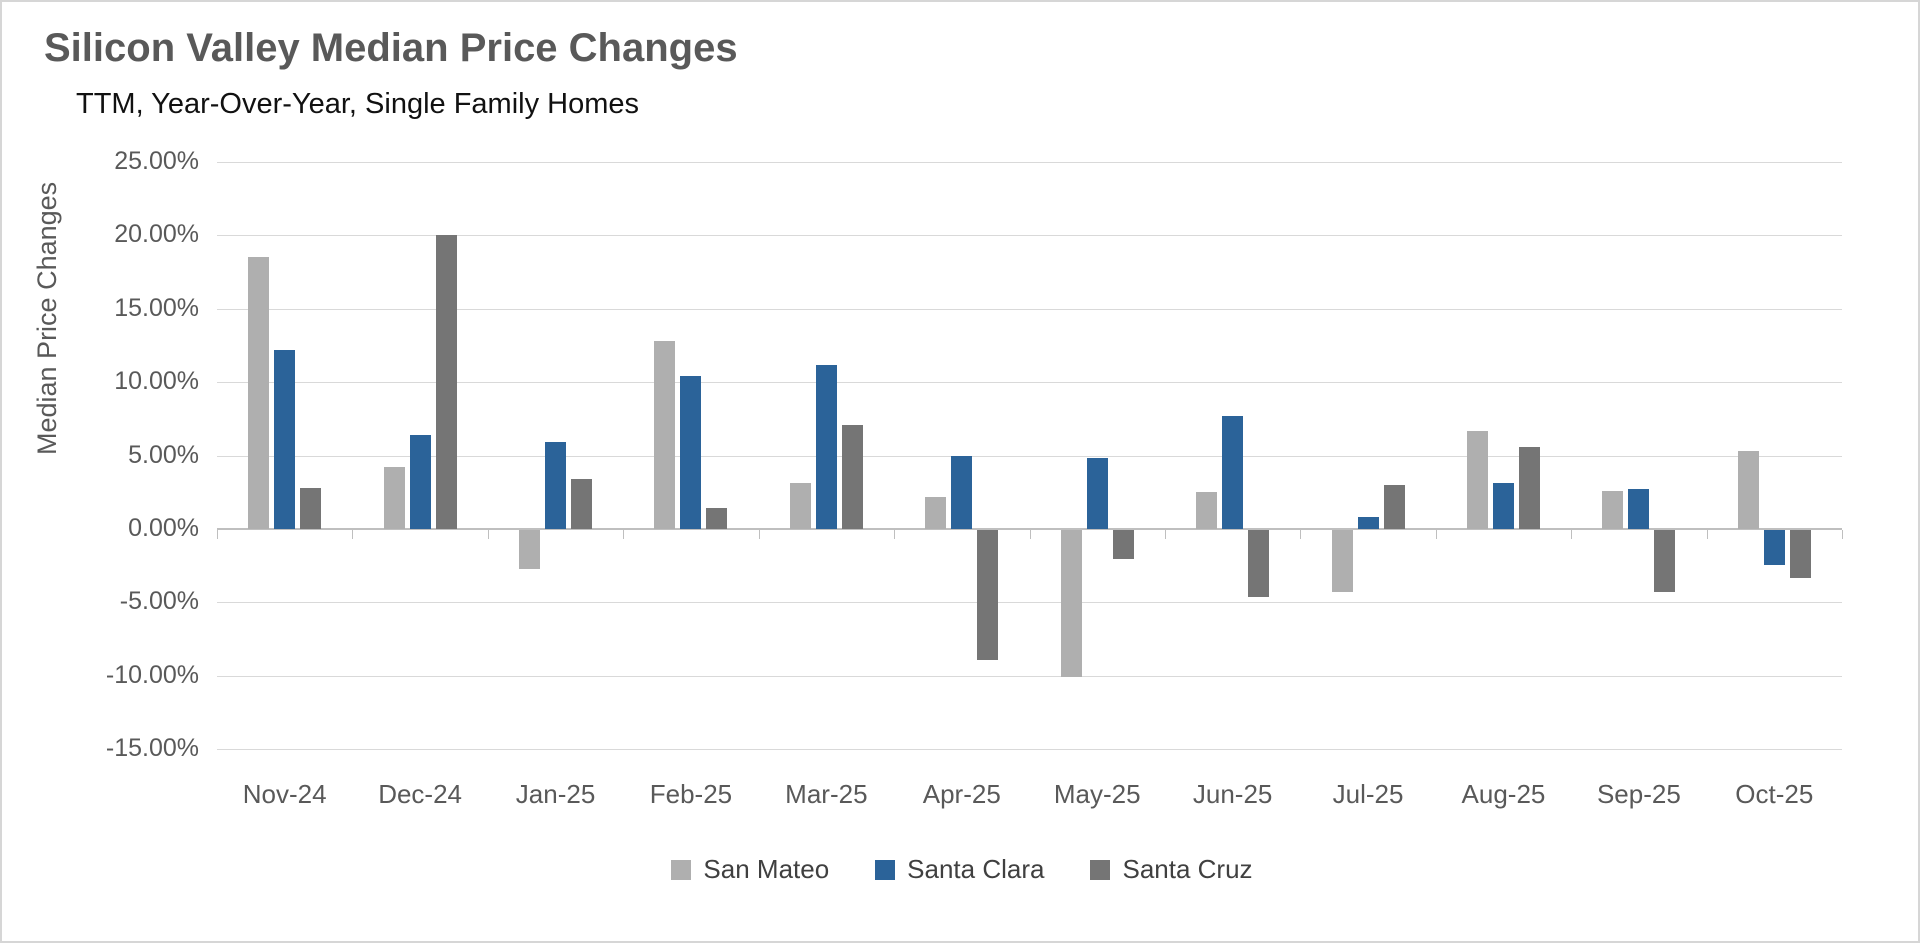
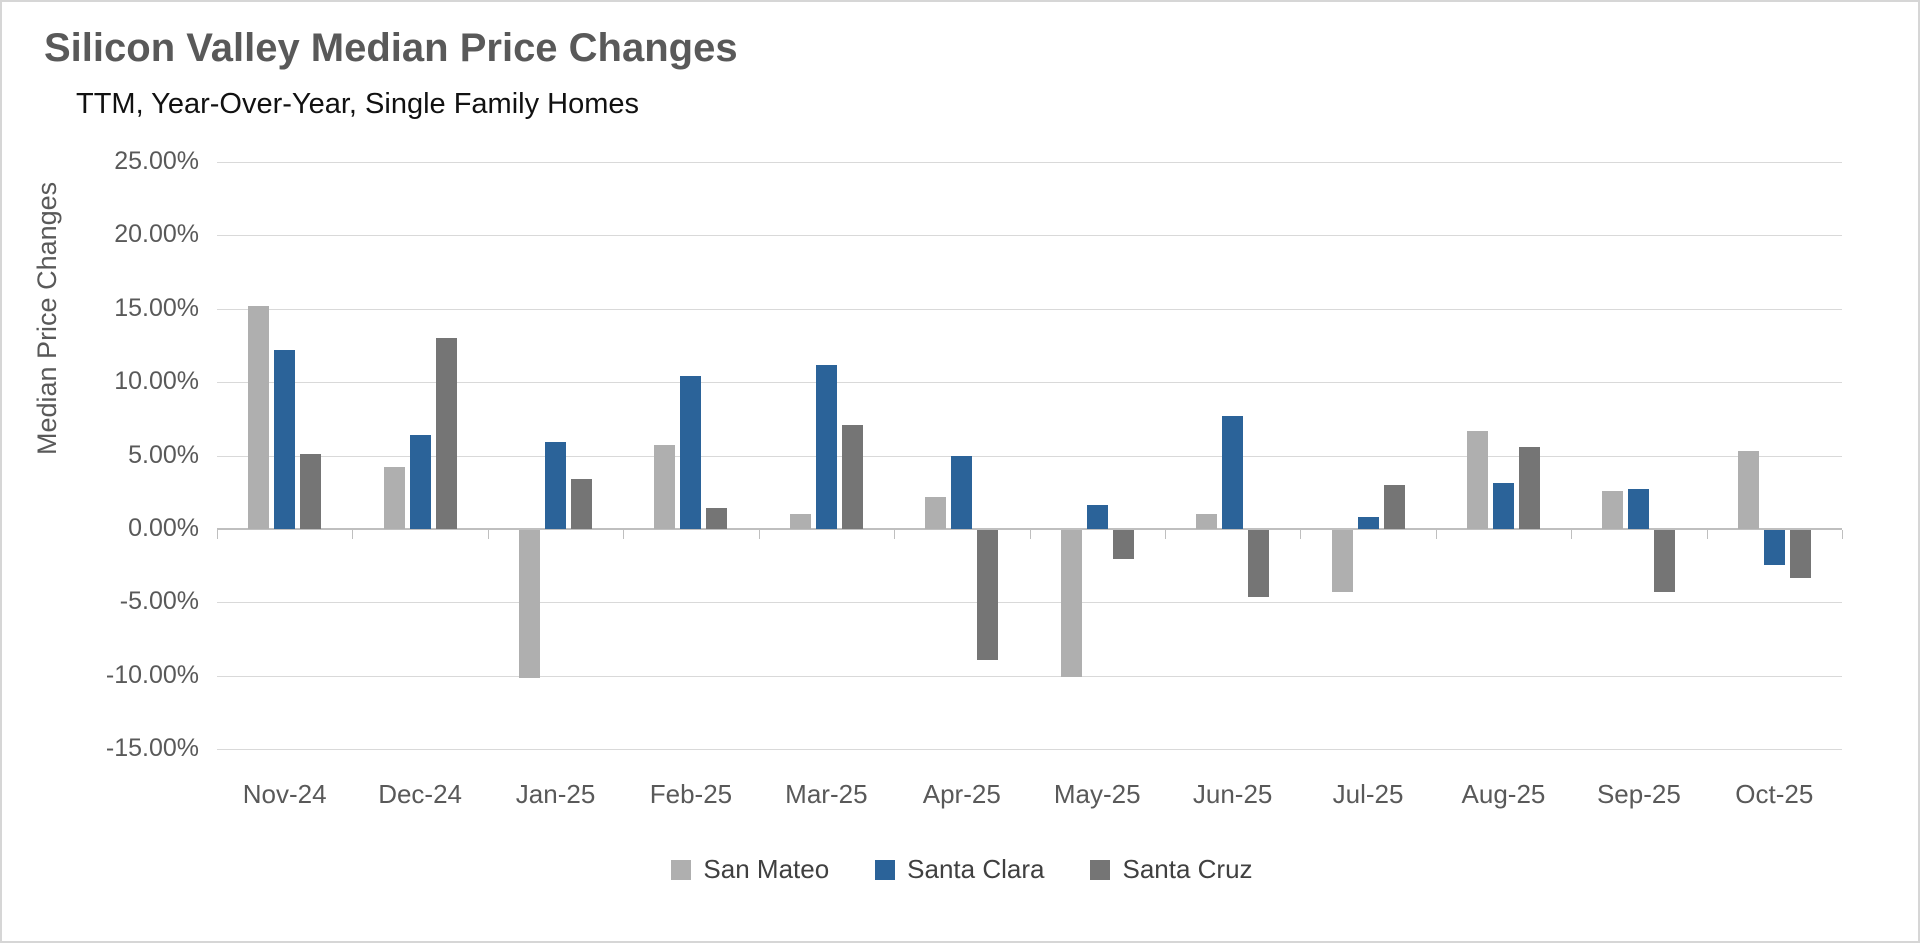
San Mateo/Nov-24: 18.5% -> 15.2%
Santa Cruz/Nov-24: 2.8% -> 5.1%
Santa Cruz/Dec-24: 20.0% -> 13.0%
San Mateo/Jan-25: -2.7% -> -10.1%
San Mateo/Feb-25: 12.8% -> 5.7%
San Mateo/Mar-25: 3.1% -> 1.0%
Santa Clara/May-25: 4.8% -> 1.6%
San Mateo/Jun-25: 2.5% -> 1.0%
